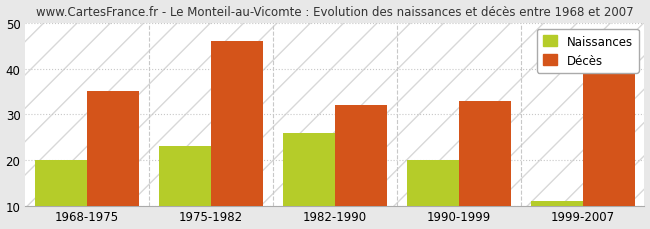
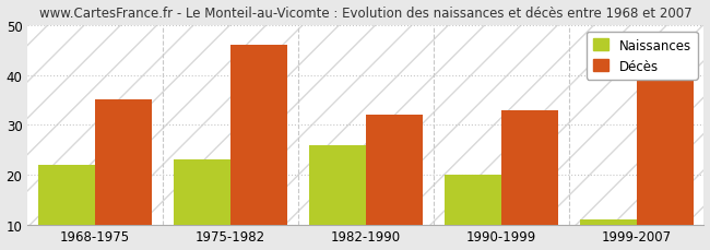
Naissances/1968-1975: 20 -> 22
